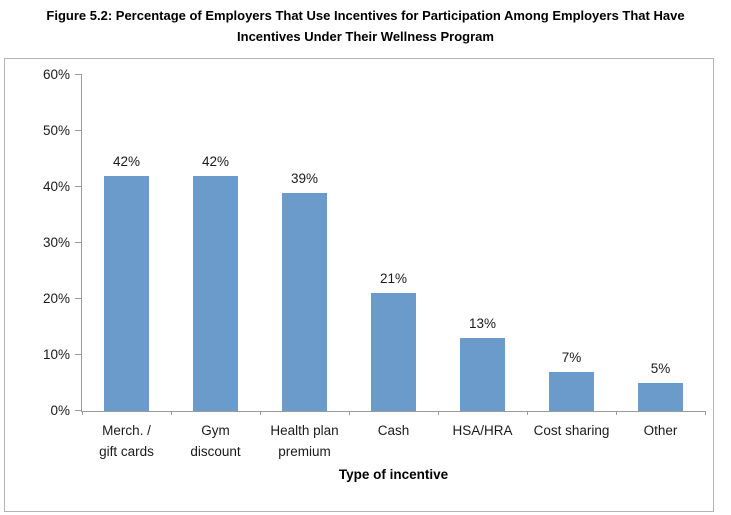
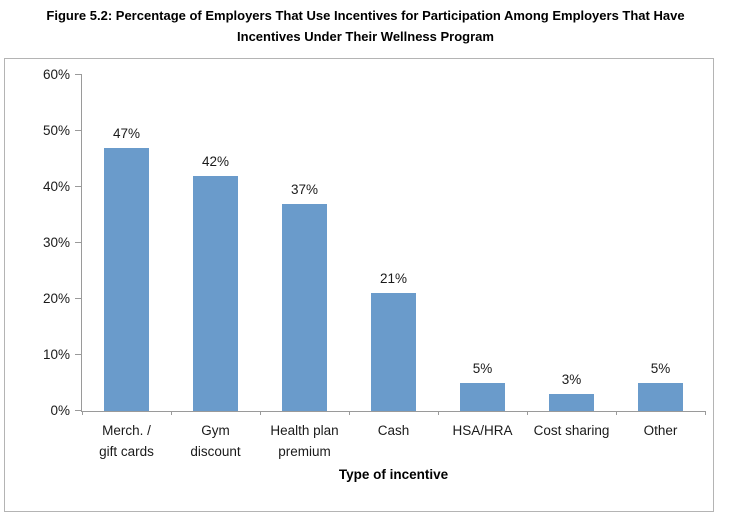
Merch. / gift cards: 42% -> 47%
Health plan premium: 39% -> 37%
HSA/HRA: 13% -> 5%
Cost sharing: 7% -> 3%
